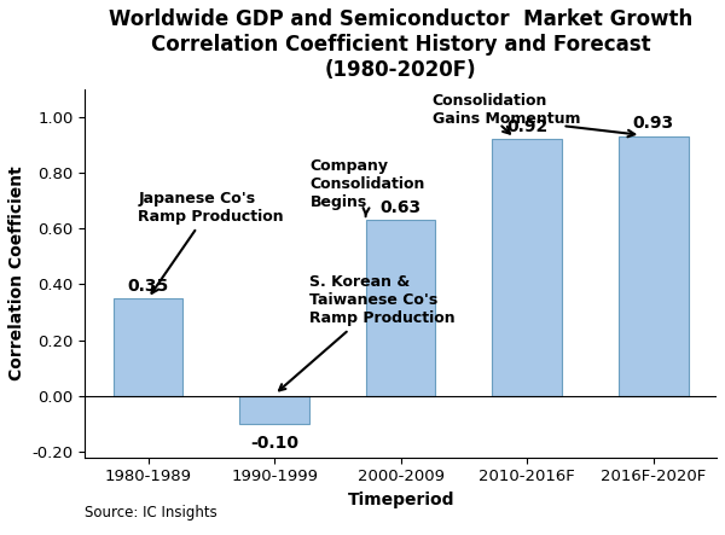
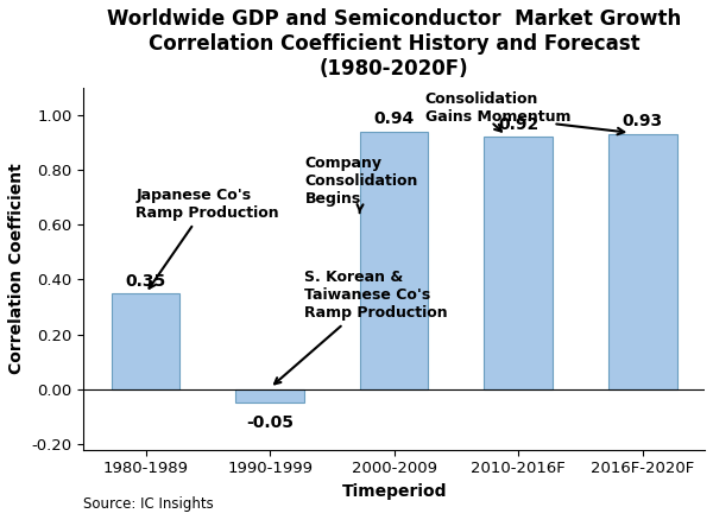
1990-1999: -0.10 -> -0.05
2000-2009: 0.63 -> 0.94
